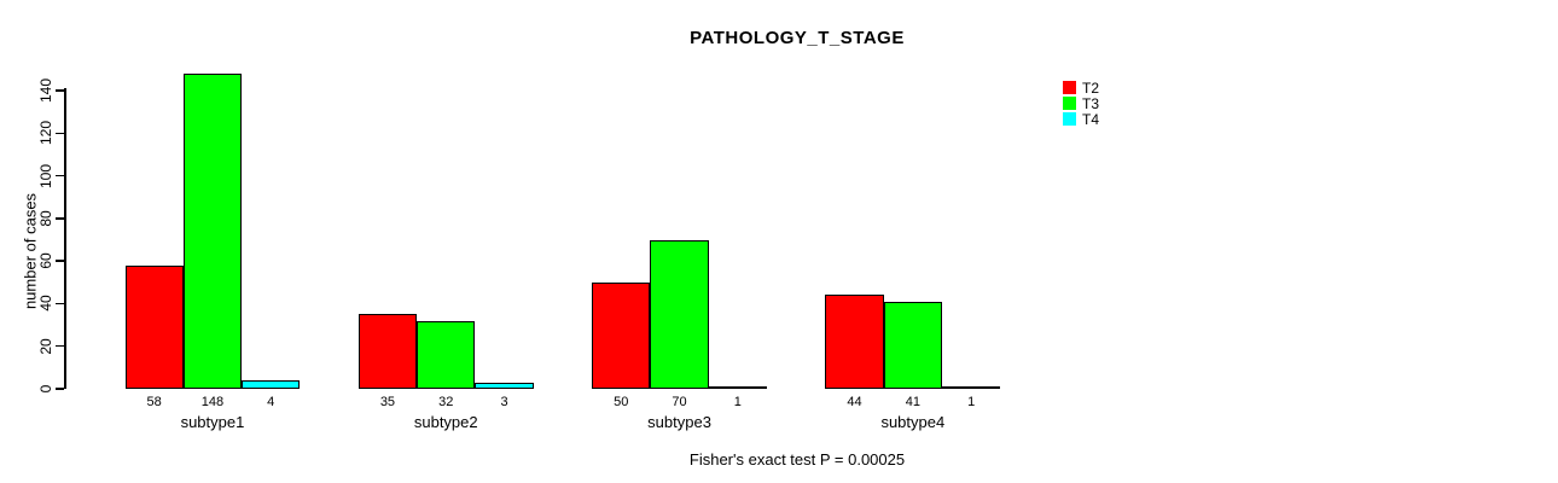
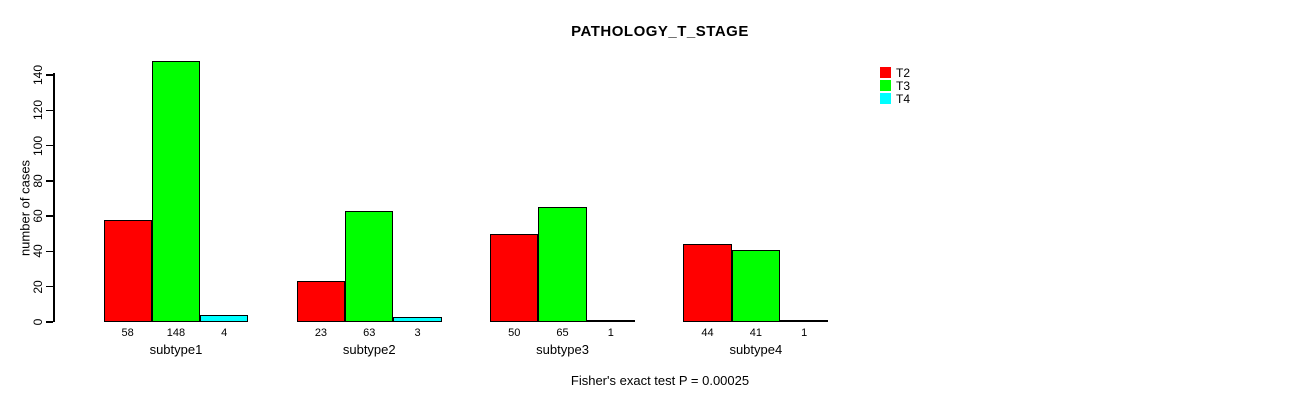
T2/subtype2: 35 -> 23
T3/subtype2: 32 -> 63
T3/subtype3: 70 -> 65
